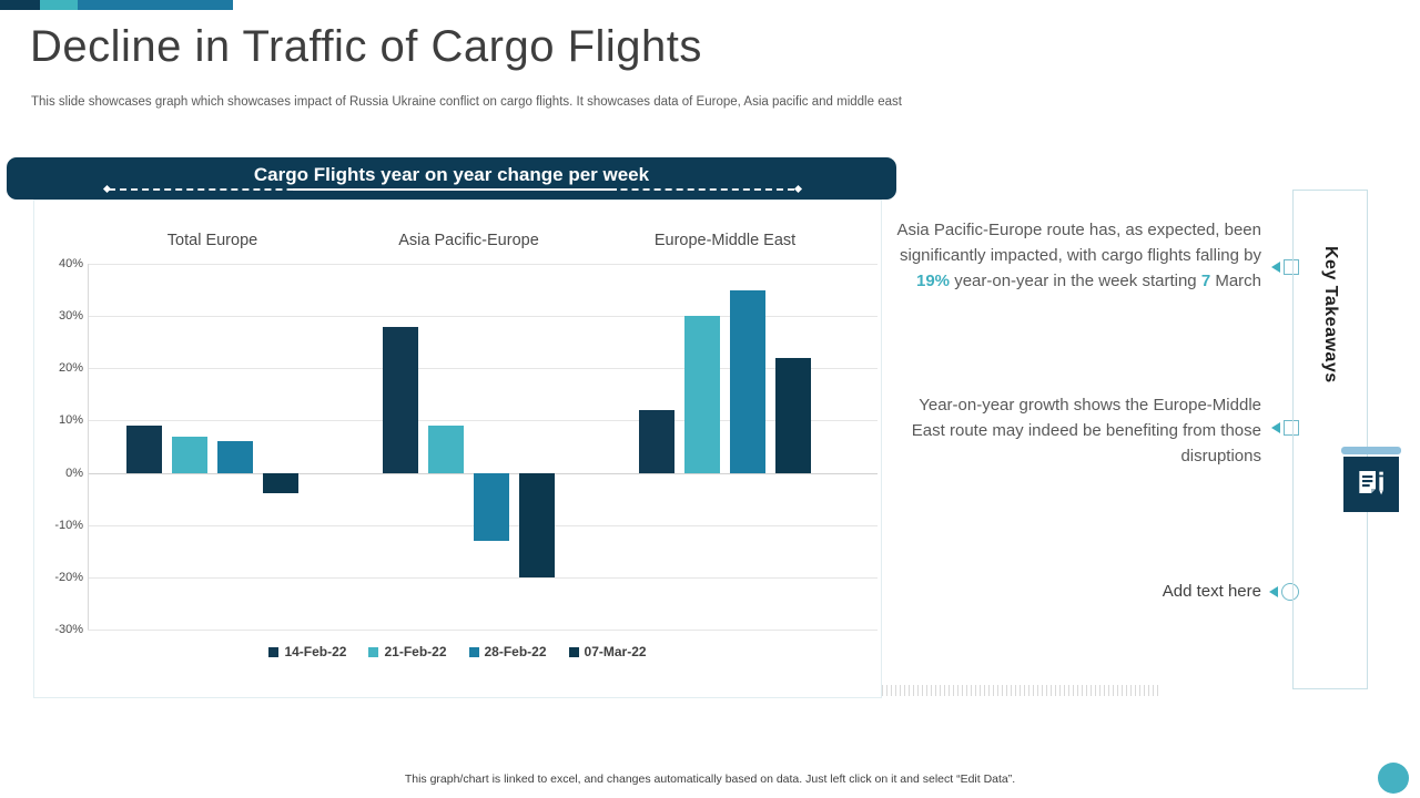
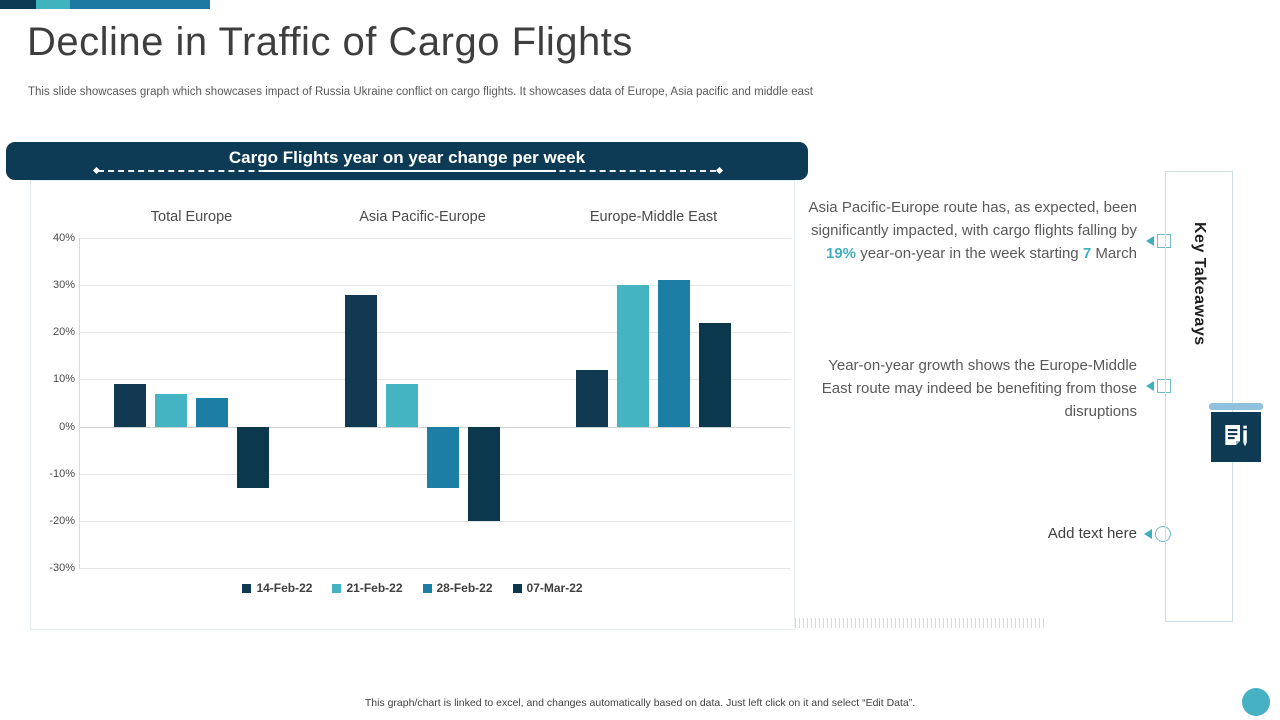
07-Mar-22/Total Europe: -4% -> -13%
28-Feb-22/Europe-Middle East: 35% -> 31%
